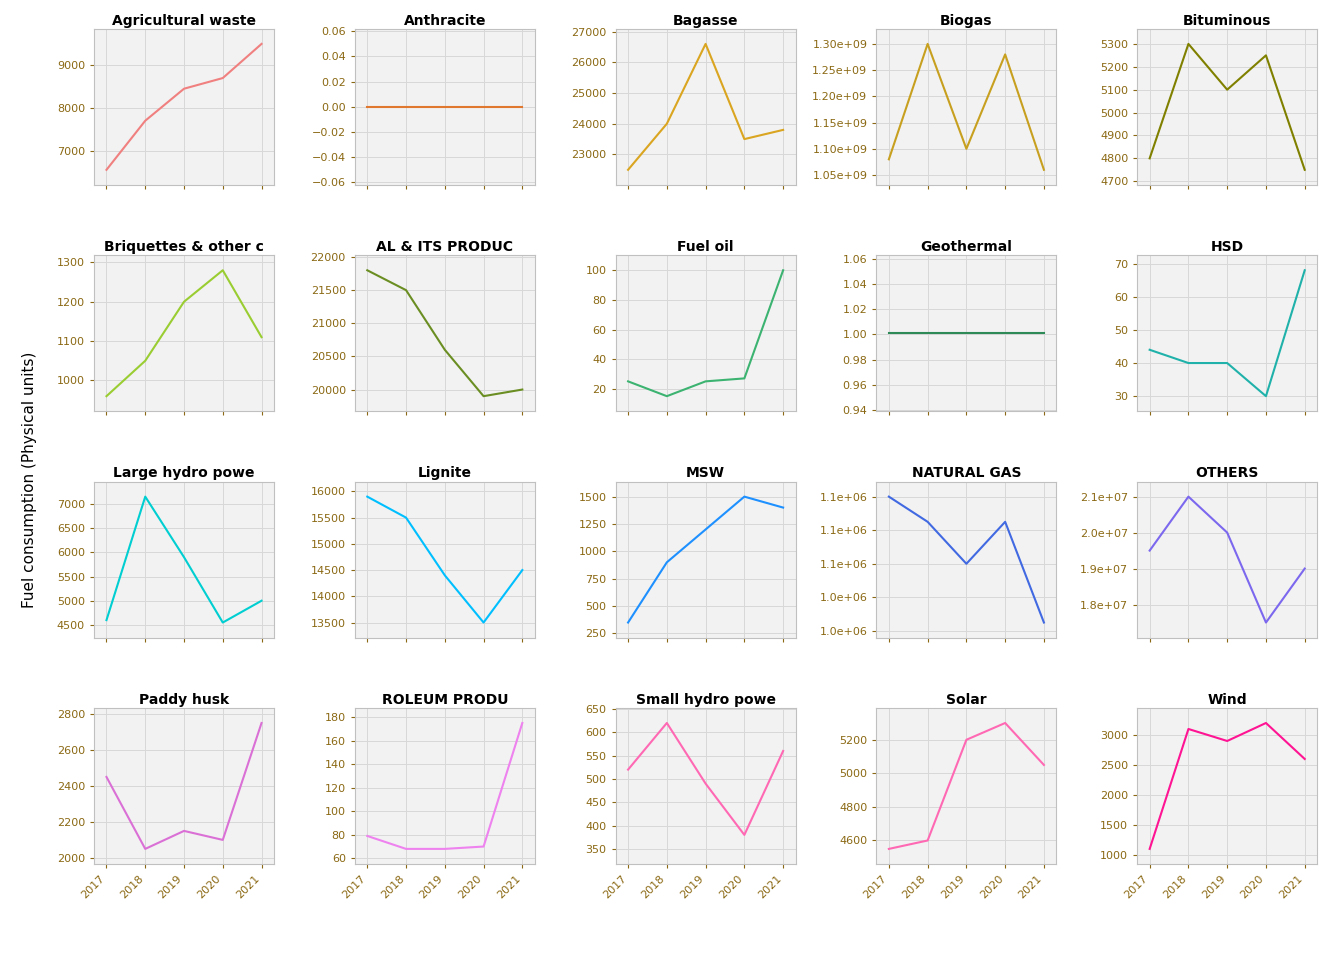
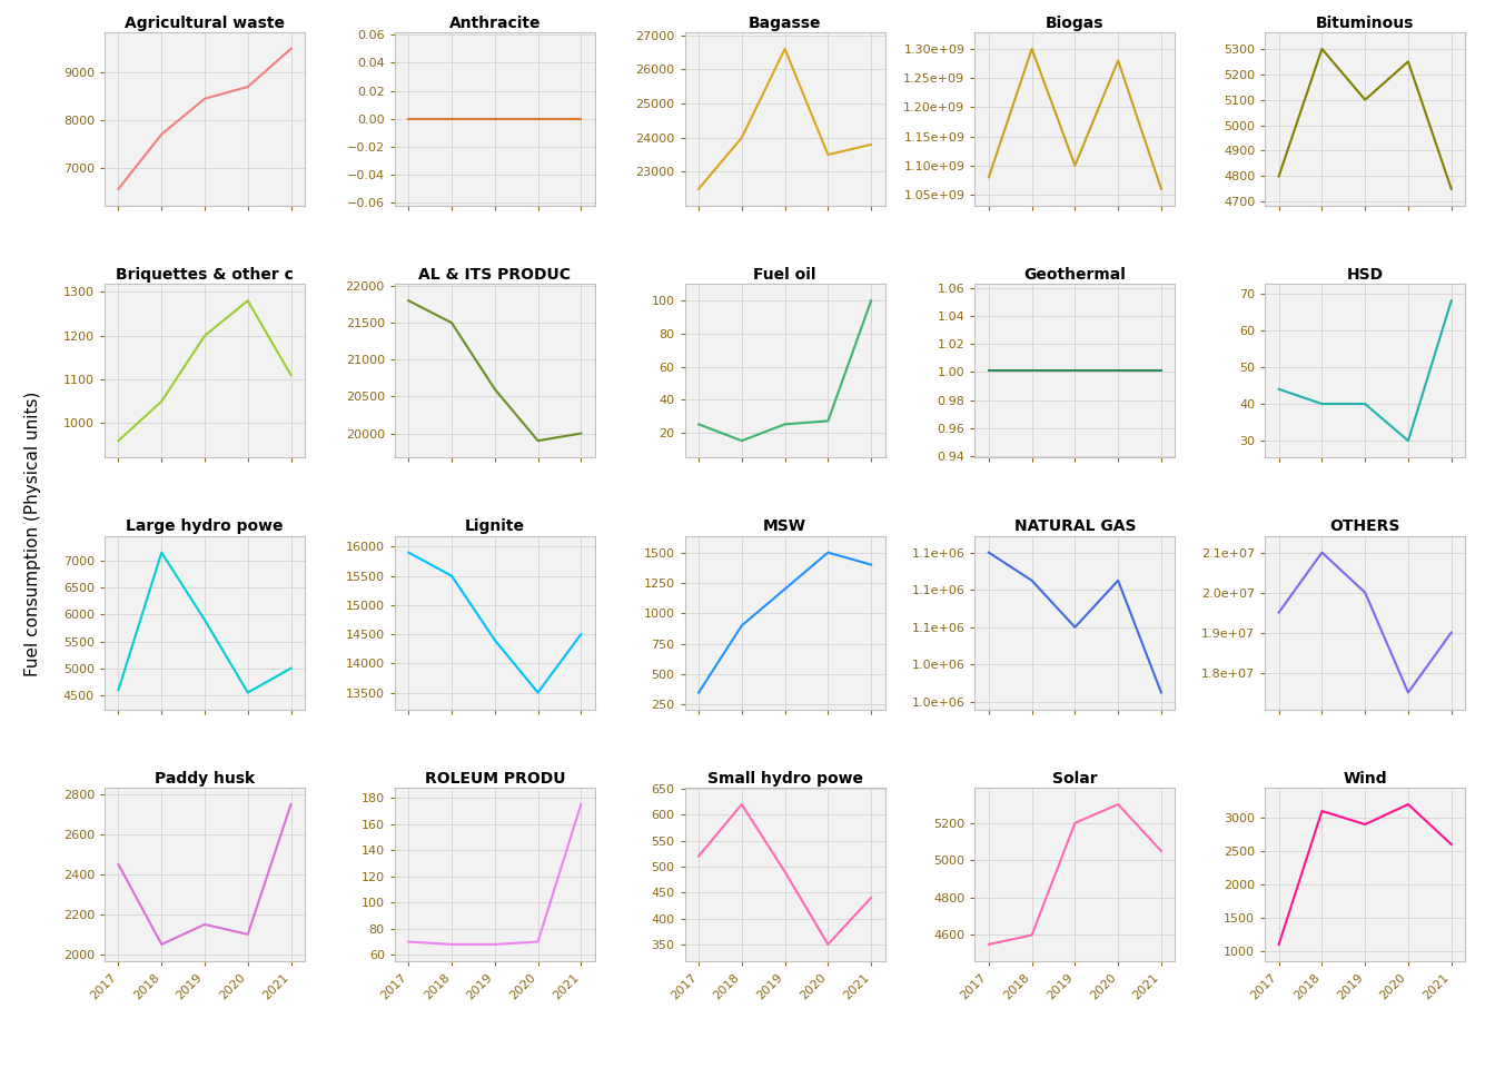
ROLEUM PRODU/2017: 79 -> 70
Small hydro powe/2020: 380 -> 350
Small hydro powe/2021: 560 -> 440
